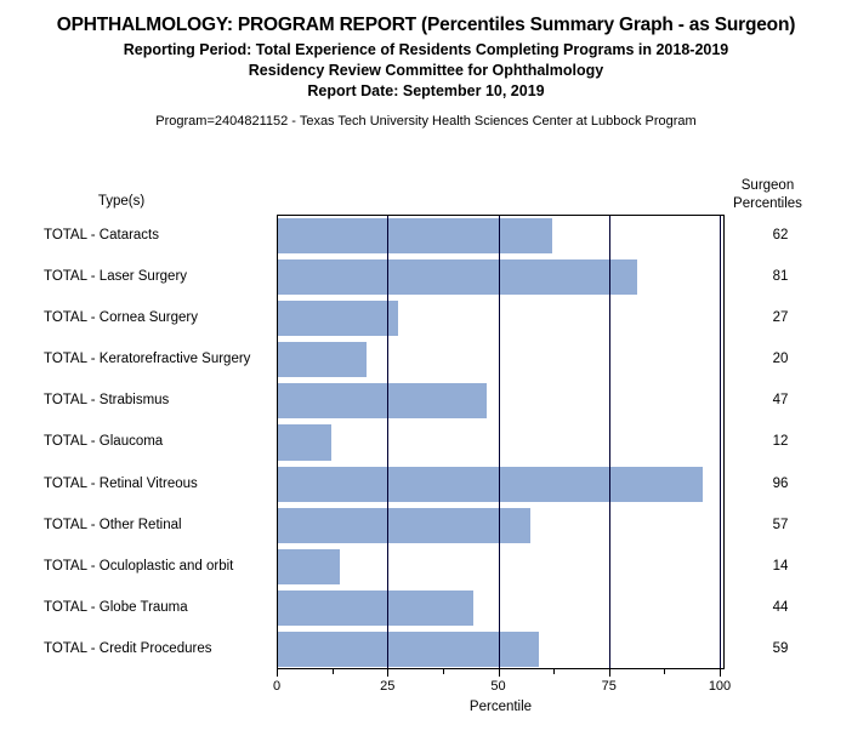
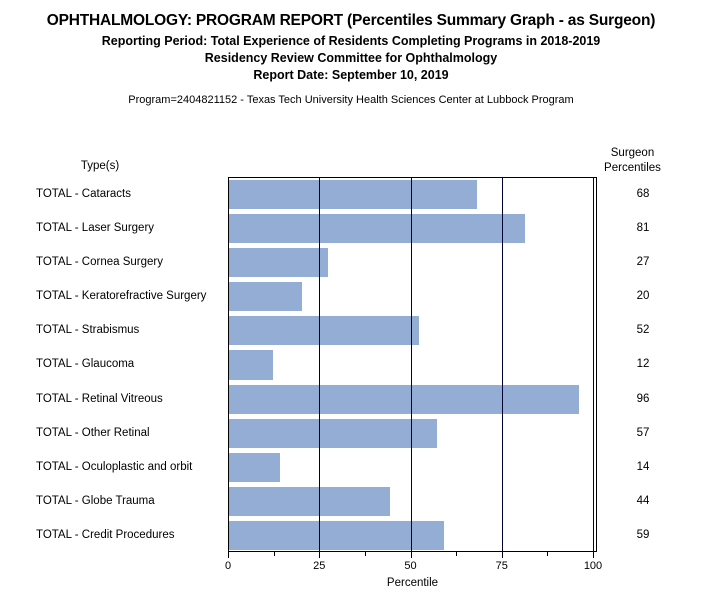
TOTAL - Cataracts: 62 -> 68
TOTAL - Strabismus: 47 -> 52
